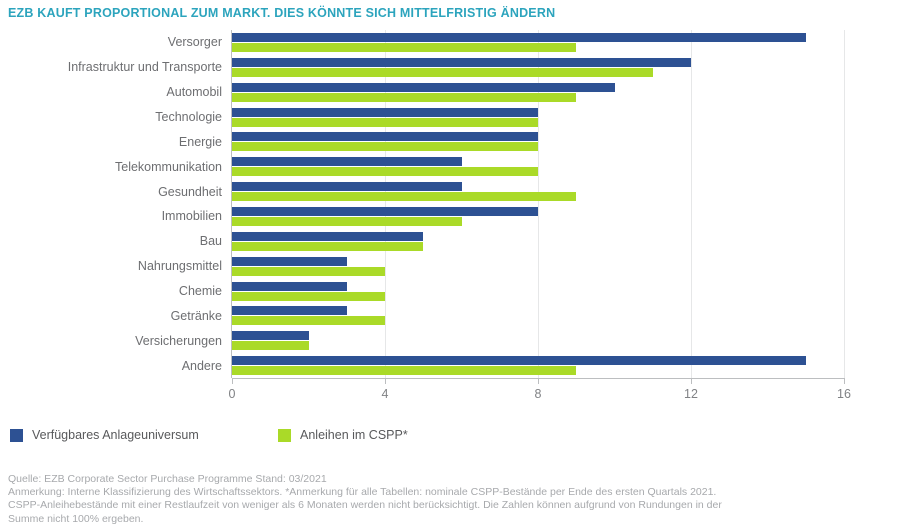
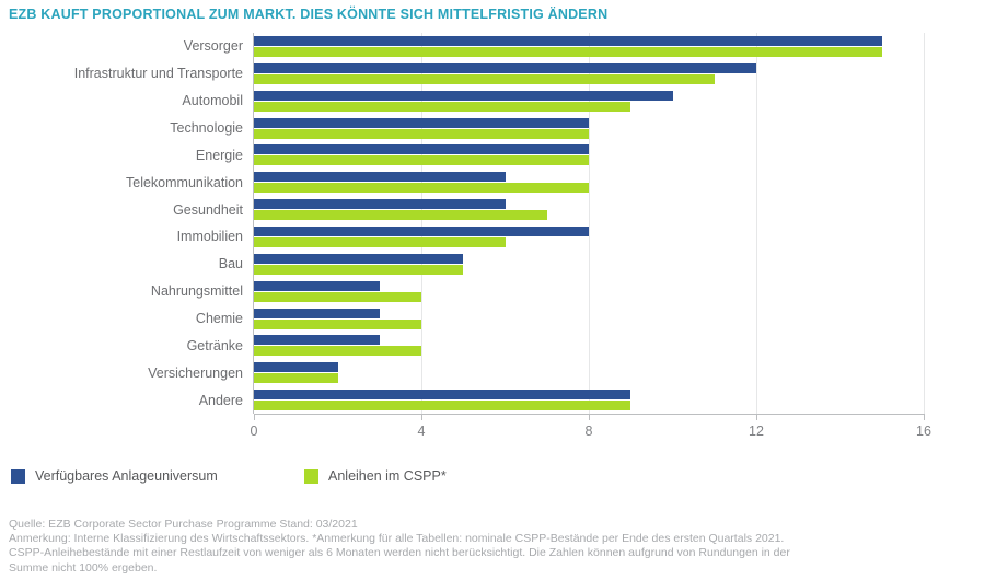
Anleihen im CSPP*/Versorger: 9 -> 15
Anleihen im CSPP*/Gesundheit: 9 -> 7
Verfügbares Anlageuniversum/Andere: 15 -> 9
